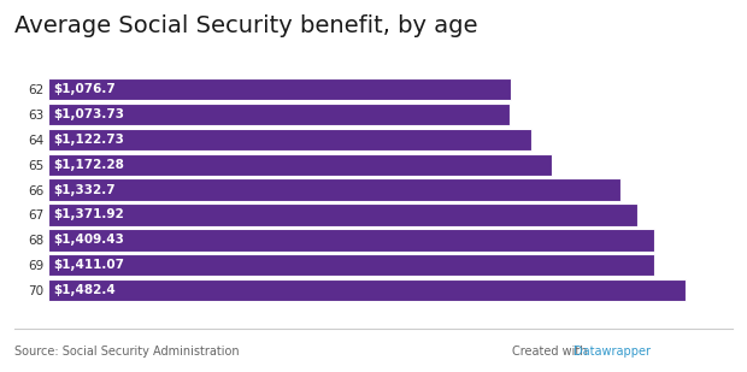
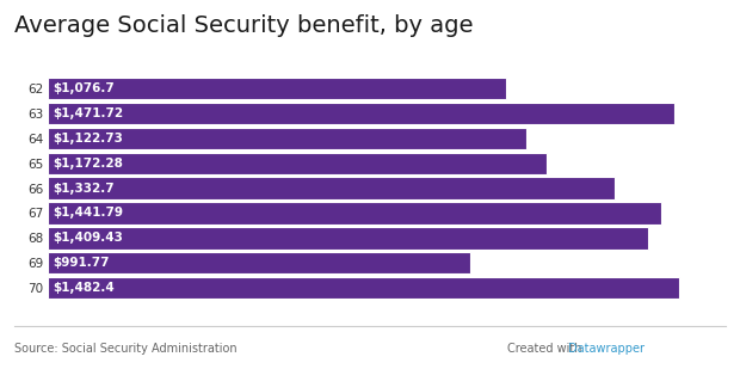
63: $1,073.73 -> $1,471.72
67: $1,371.92 -> $1,441.79
69: $1,411.07 -> $991.77
